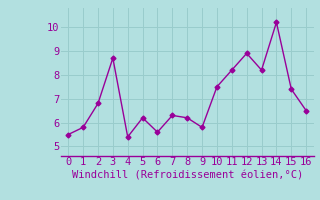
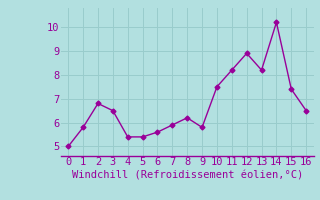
0: 5.5 -> 5.0
3: 8.7 -> 6.5
5: 6.2 -> 5.4
7: 6.3 -> 5.9
